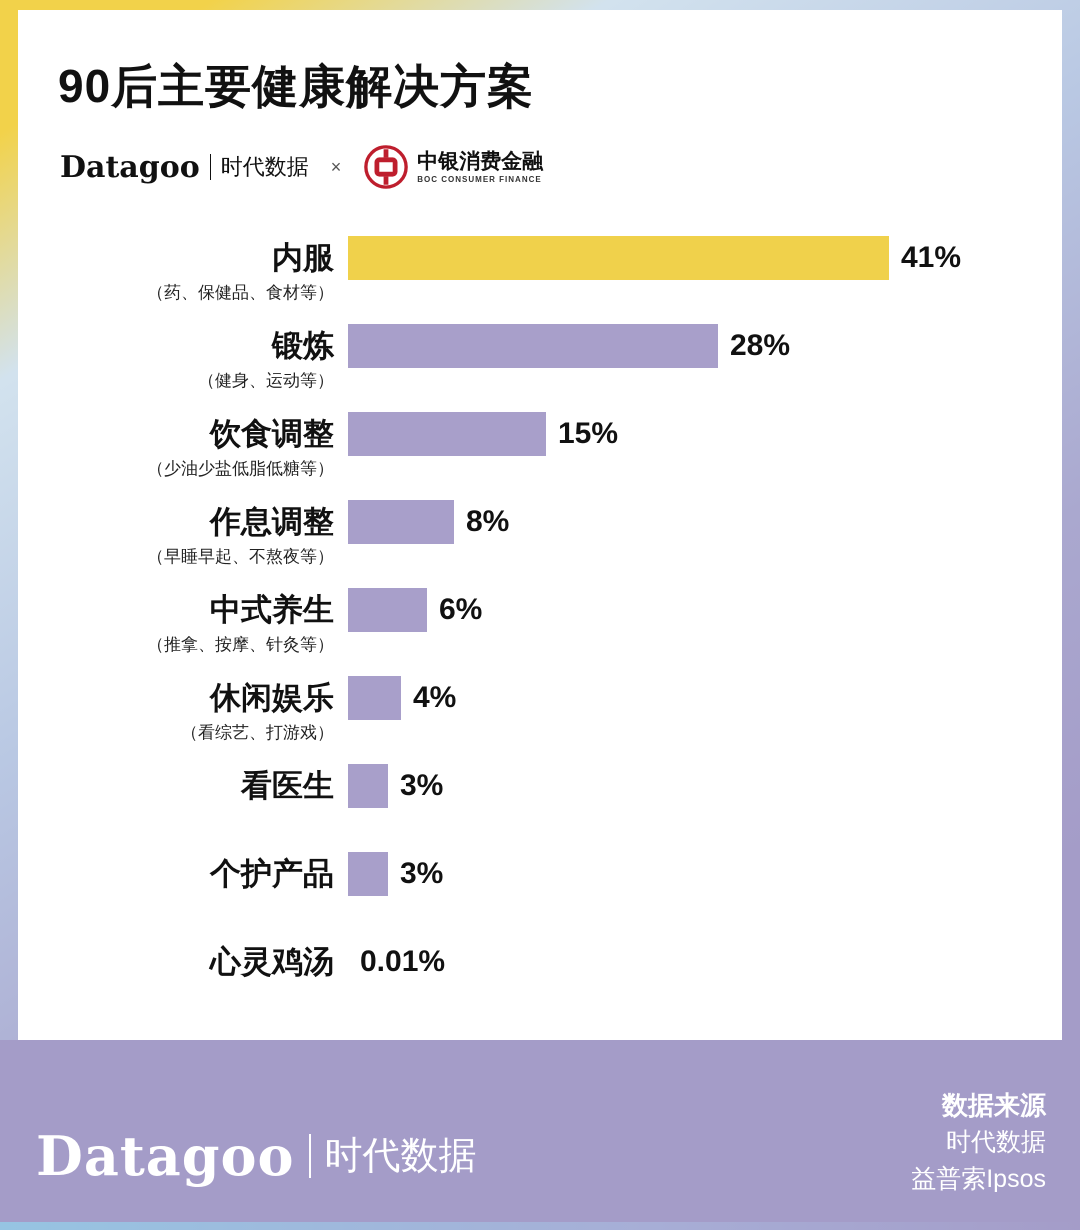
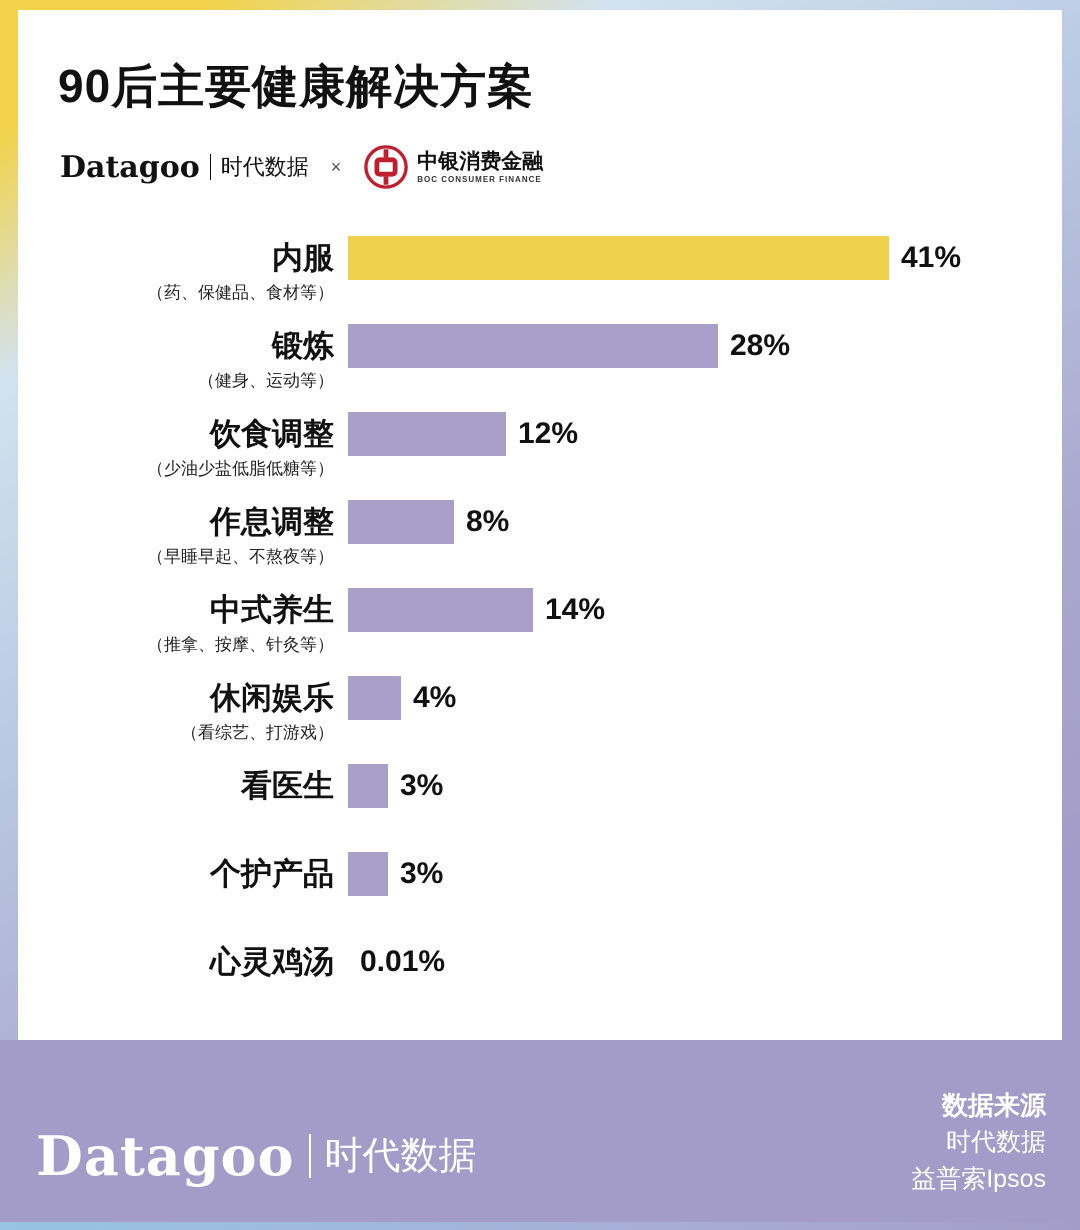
饮食调整: 15% -> 12%
中式养生: 6% -> 14%
